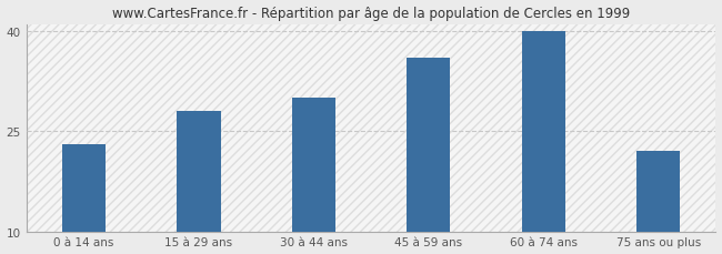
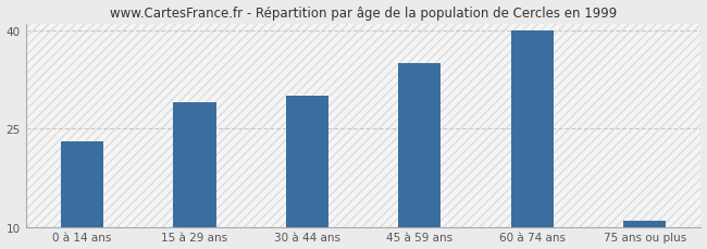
15 à 29 ans: 28 -> 29
45 à 59 ans: 36 -> 35
75 ans ou plus: 22 -> 11
